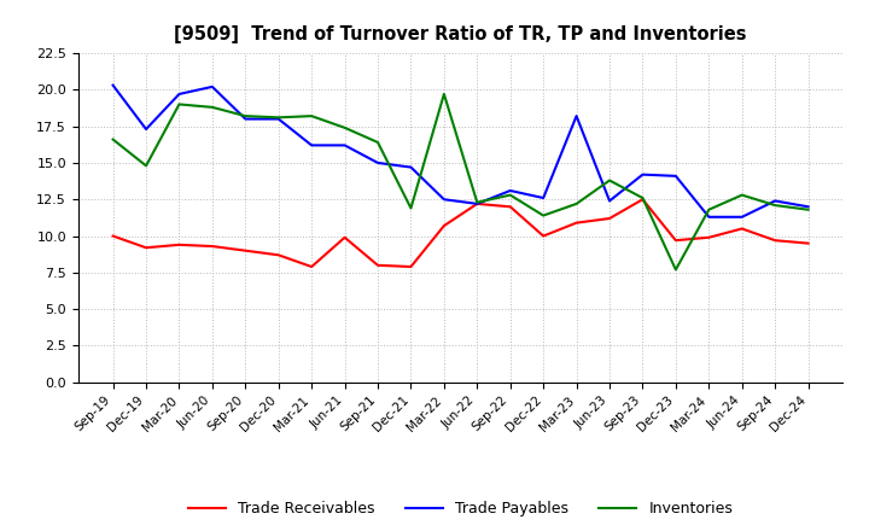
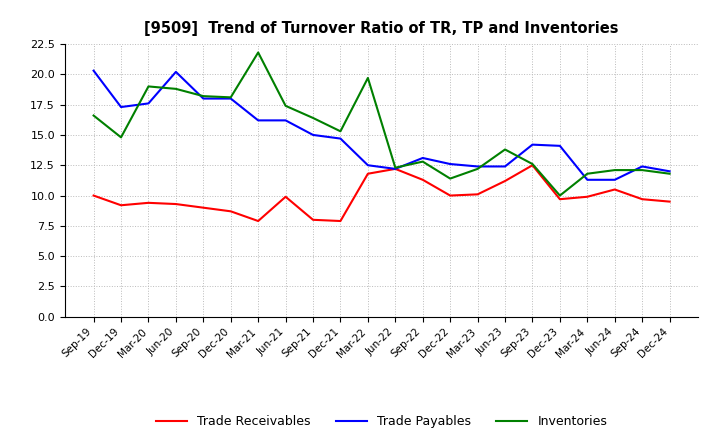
Trade Payables/Mar-20: 19.7 -> 17.6
Inventories/Mar-21: 18.2 -> 21.8
Inventories/Dec-21: 11.9 -> 15.3
Trade Receivables/Mar-22: 10.7 -> 11.8
Trade Receivables/Sep-22: 12.0 -> 11.3
Trade Receivables/Mar-23: 10.9 -> 10.1
Trade Payables/Mar-23: 18.2 -> 12.4
Inventories/Dec-23: 7.7 -> 10.0
Inventories/Jun-24: 12.8 -> 12.1
